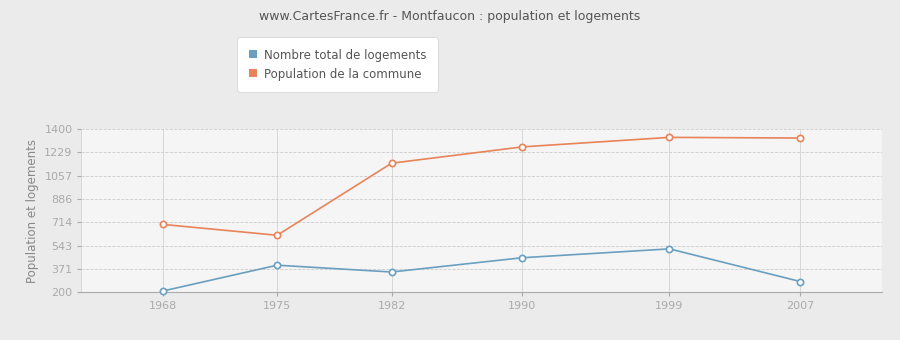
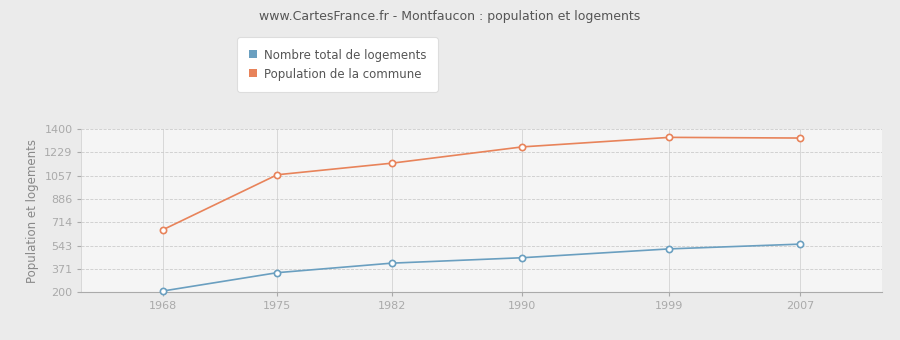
Population de la commune/1968: 700 -> 660
Population de la commune/1975: 620 -> 1060
Nombre total de logements/1975: 400 -> 340
Nombre total de logements/1982: 350 -> 420
Nombre total de logements/2007: 280 -> 560
